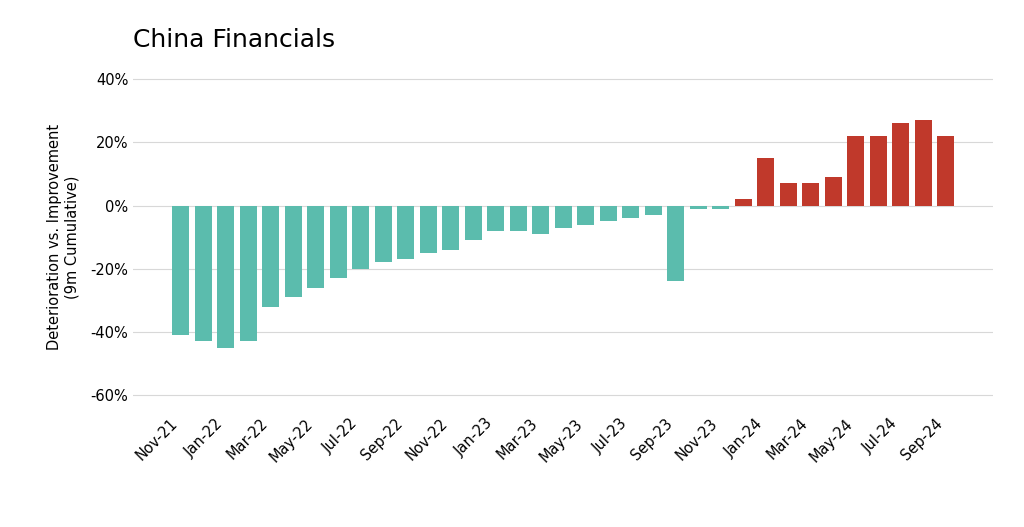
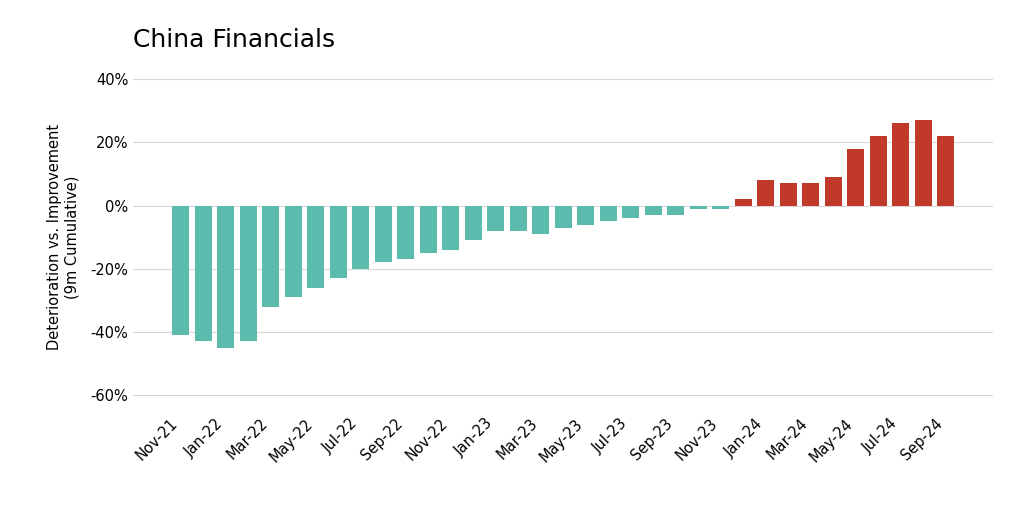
Sep-23: -24% -> -3%
Jan-24: 15% -> 8%
May-24: 22% -> 18%
